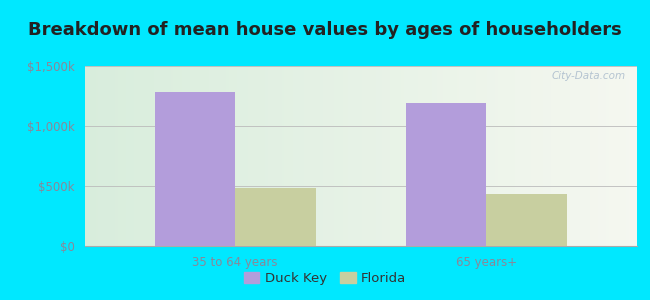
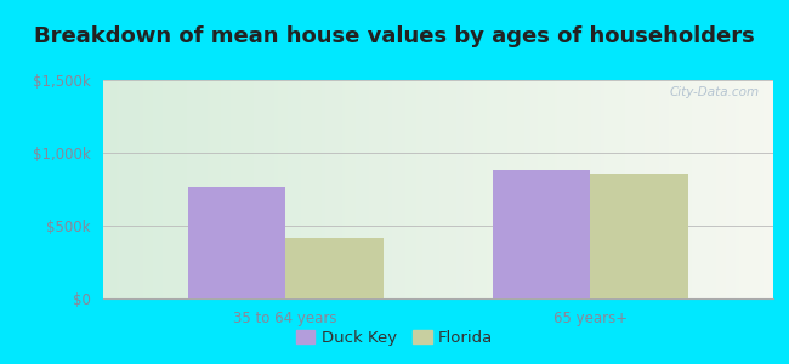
Duck Key/35 to 64 years: $1,280k -> $770k
Florida/35 to 64 years: $480k -> $420k
Duck Key/65 years+: $1,190k -> $880k
Florida/65 years+: $430k -> $860k
